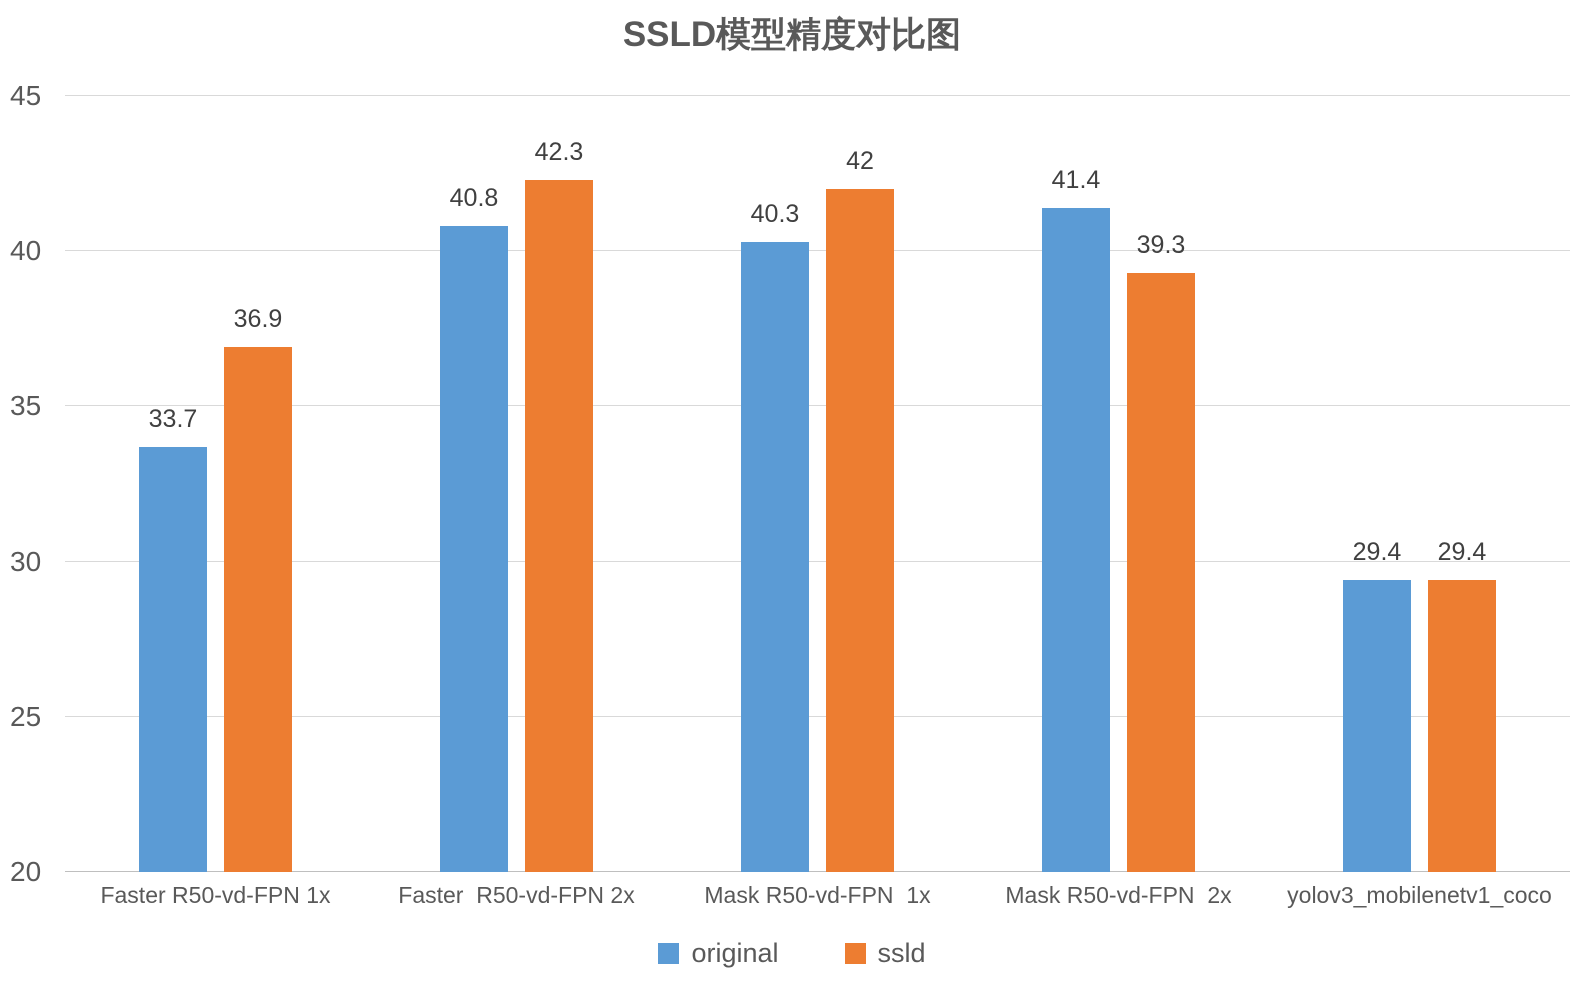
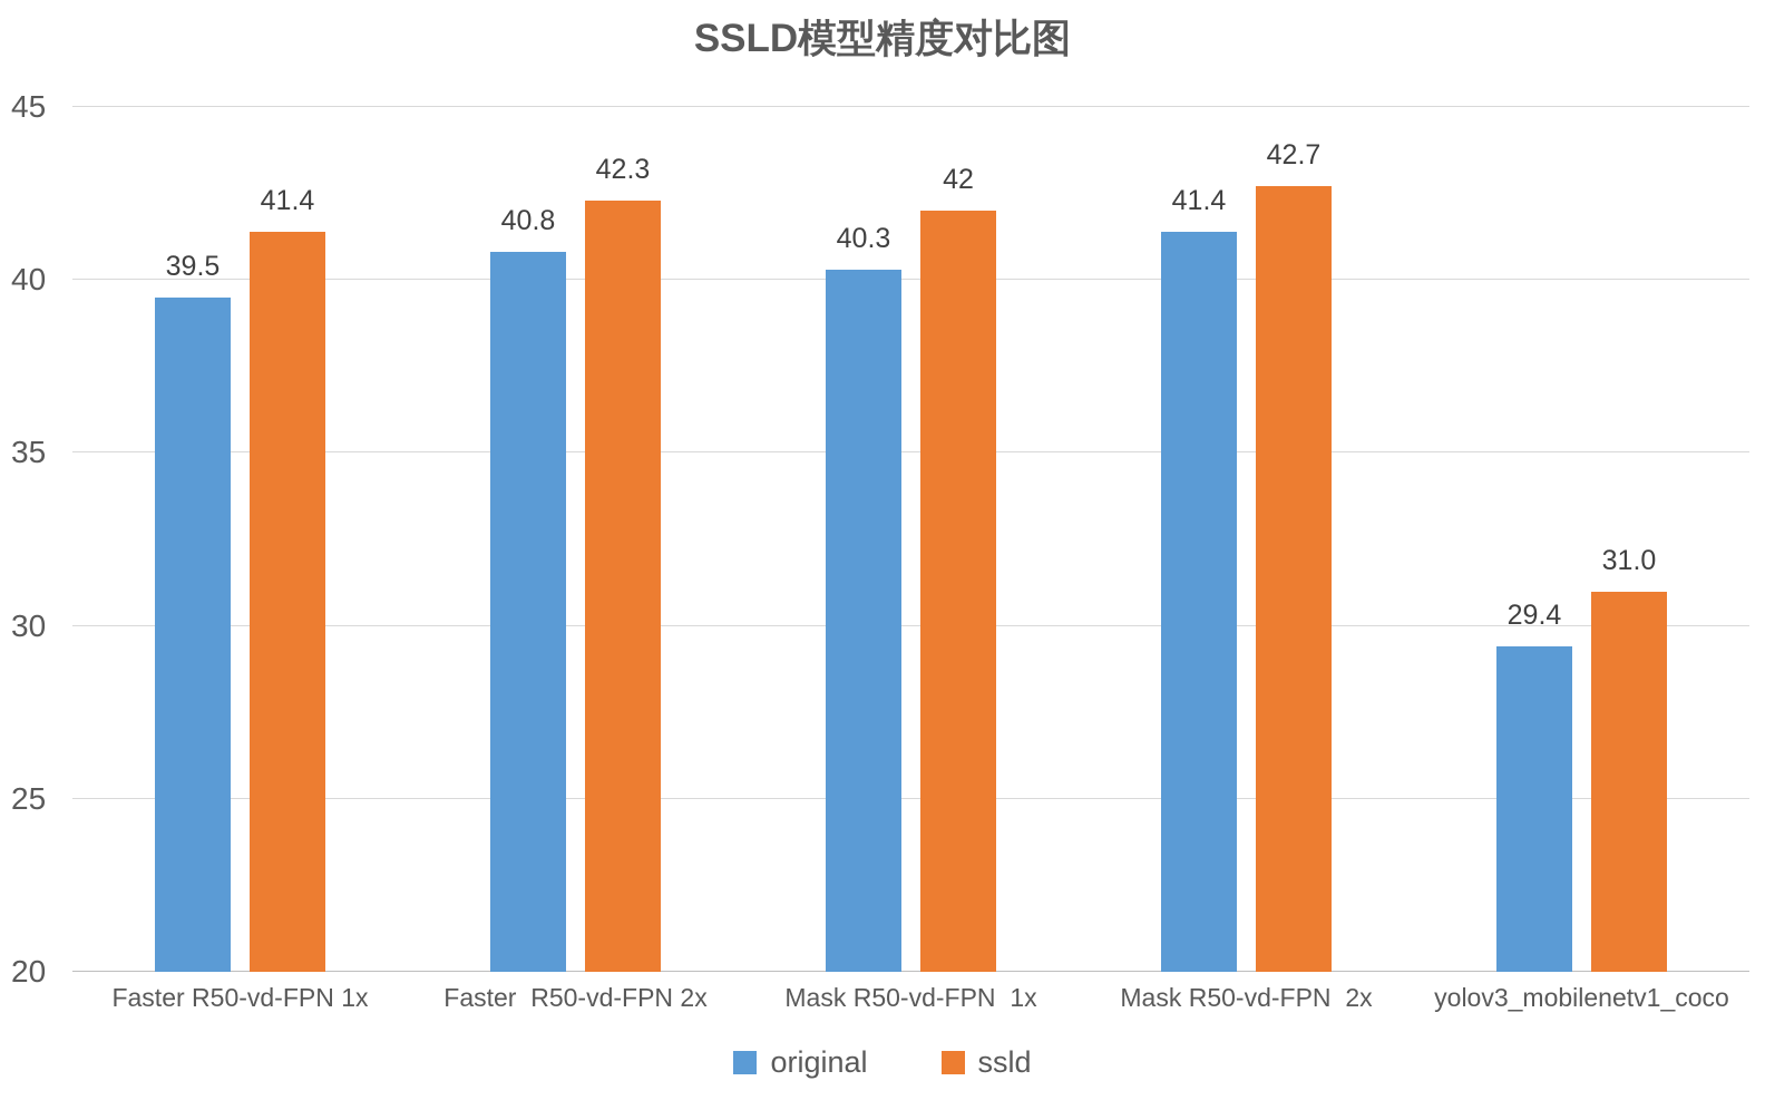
original/Faster R50-vd-FPN 1x: 33.7 -> 39.5
ssld/Faster R50-vd-FPN 1x: 36.9 -> 41.4
ssld/Mask R50-vd-FPN 2x: 39.3 -> 42.7
ssld/yolov3_mobilenetv1_coco: 29.4 -> 31.0
